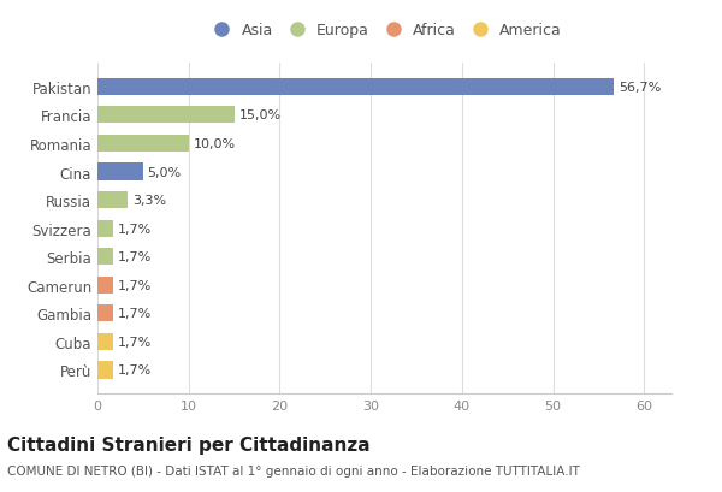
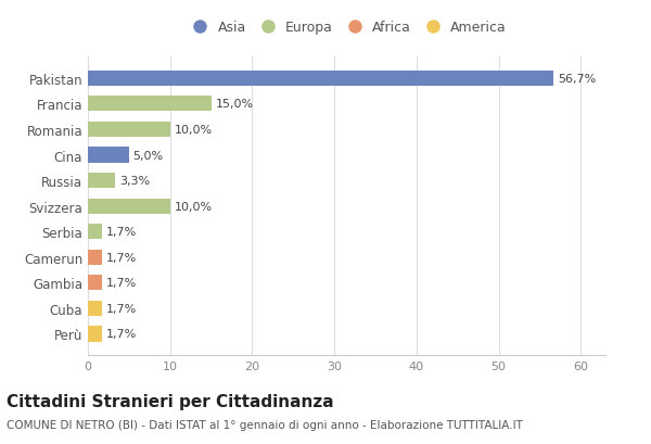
Svizzera: 1,7% -> 10,0%
